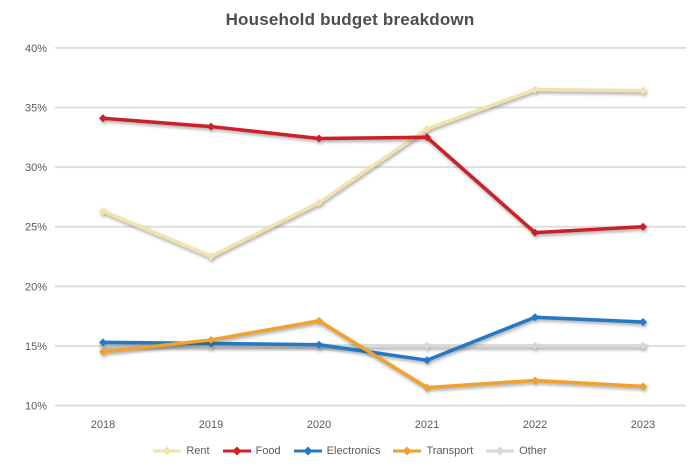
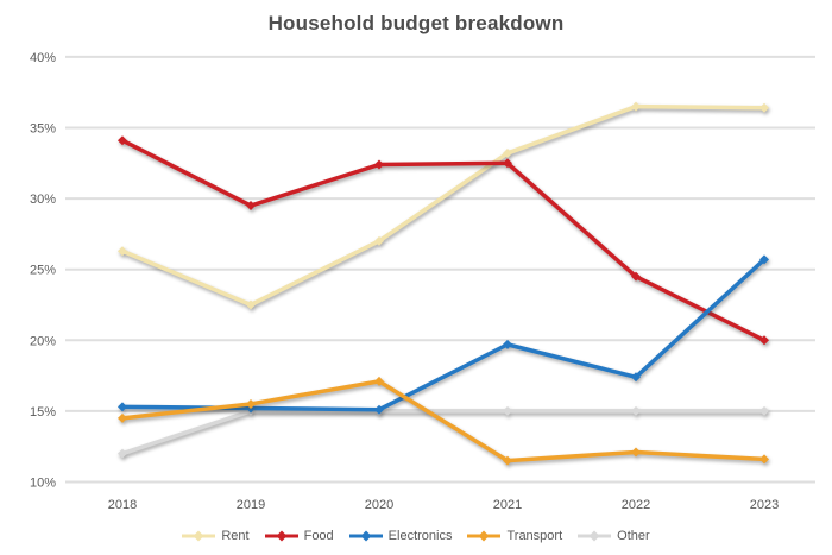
Other/2018: 15% -> 12%
Food/2019: 33.4% -> 29.5%
Electronics/2021: 13.8% -> 19.7%
Food/2023: 25.0% -> 20.0%
Electronics/2023: 17.0% -> 25.7%
